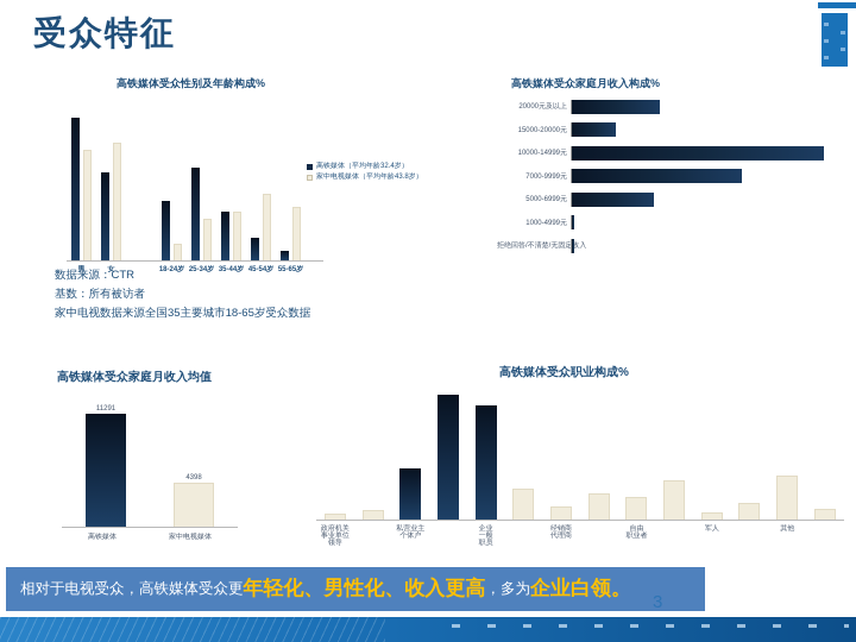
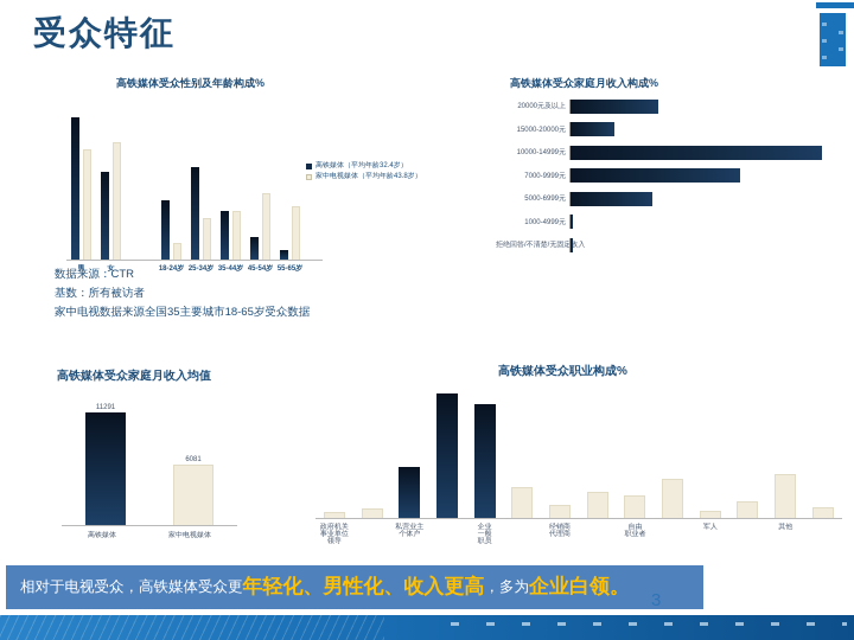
高铁媒体受众家庭月收入均值/家中电视媒体: 4398 -> 6081
